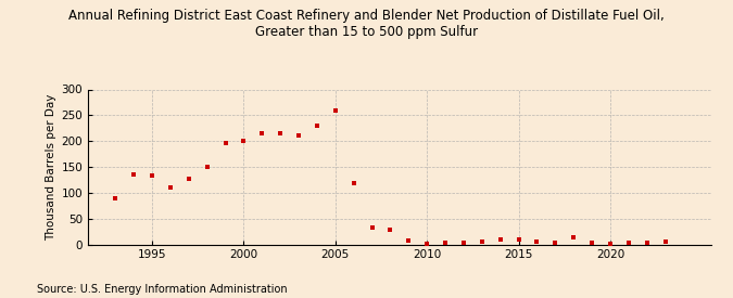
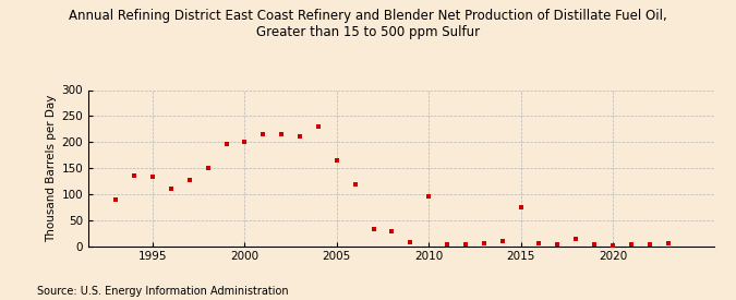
2005: 260 -> 165
2010: 2 -> 95
2015: 10 -> 75
